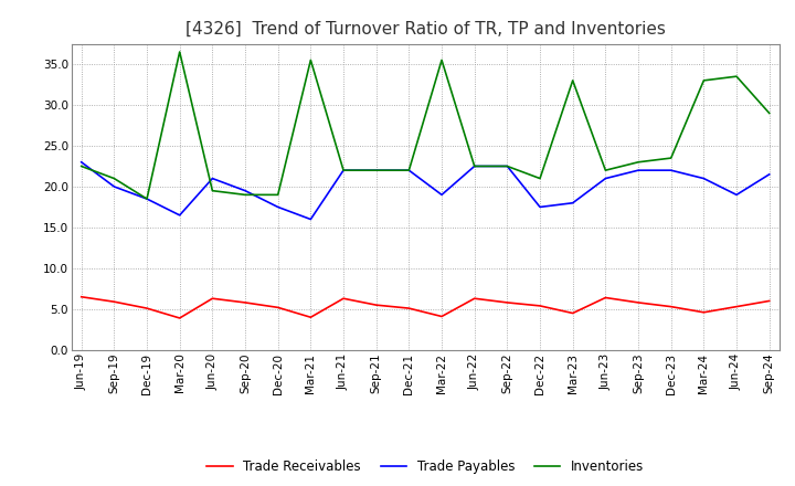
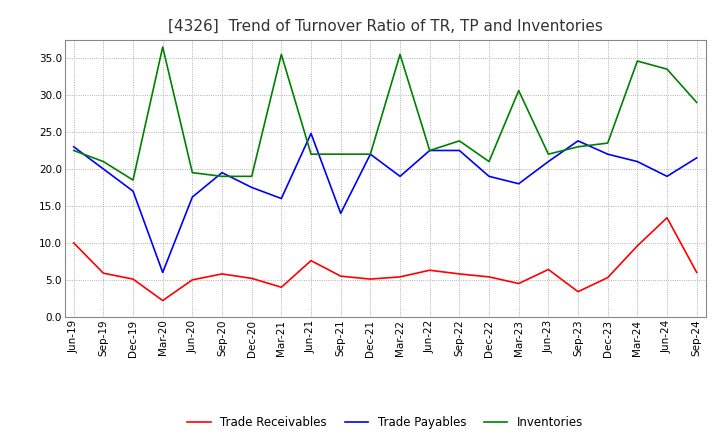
Trade Receivables/Jun-19: 6.5 -> 10.0
Trade Payables/Dec-19: 18.5 -> 17.0
Trade Receivables/Mar-20: 3.9 -> 2.2
Trade Payables/Mar-20: 16.5 -> 6.0
Trade Receivables/Jun-20: 6.3 -> 5.0
Trade Payables/Jun-20: 21.0 -> 16.2
Trade Receivables/Jun-21: 6.3 -> 7.6
Trade Payables/Jun-21: 22.0 -> 24.8
Trade Payables/Sep-21: 22.0 -> 14.0
Trade Receivables/Mar-22: 4.1 -> 5.4
Inventories/Sep-22: 22.5 -> 23.8
Trade Payables/Dec-22: 17.5 -> 19.0
Inventories/Mar-23: 33.0 -> 30.6
Trade Receivables/Sep-23: 5.8 -> 3.4
Trade Payables/Sep-23: 22.0 -> 23.8
Trade Receivables/Mar-24: 4.6 -> 9.6
Inventories/Mar-24: 33.0 -> 34.6
Trade Receivables/Jun-24: 5.3 -> 13.4
